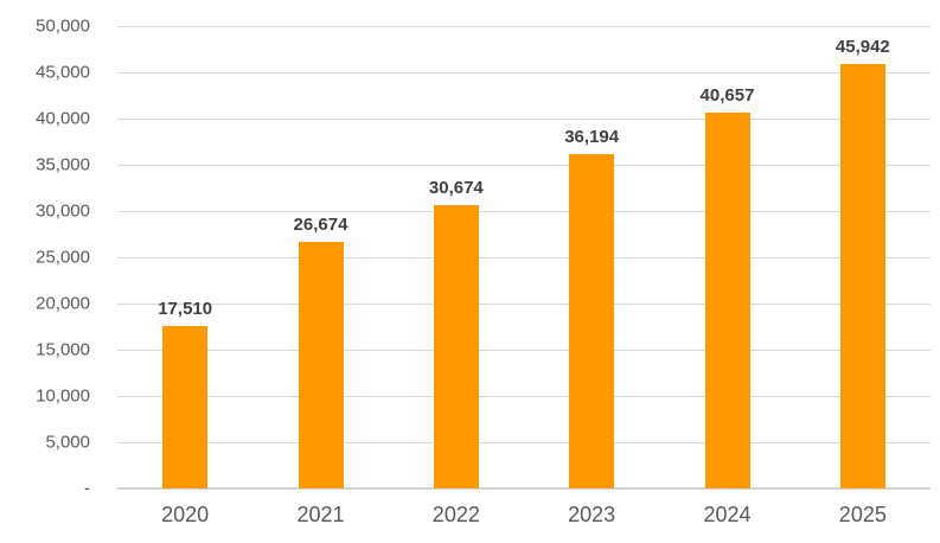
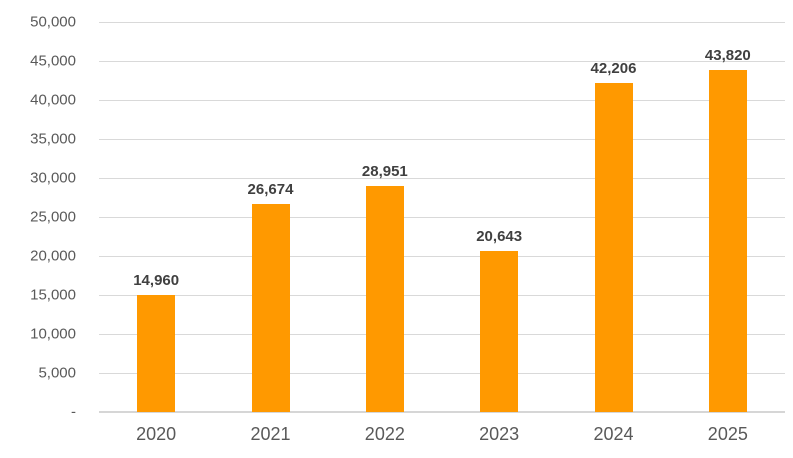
2020: 17,510 -> 14,960
2022: 30,674 -> 28,951
2023: 36,194 -> 20,643
2024: 40,657 -> 42,206
2025: 45,942 -> 43,820
